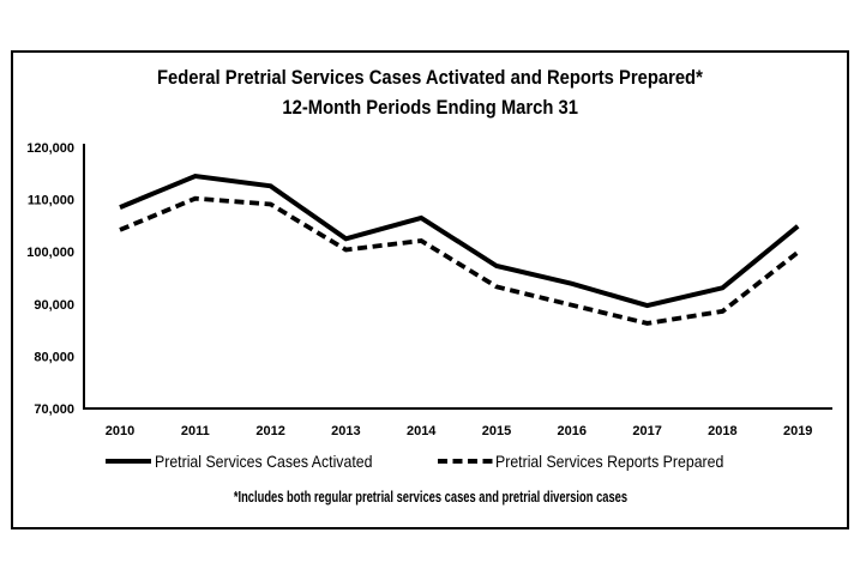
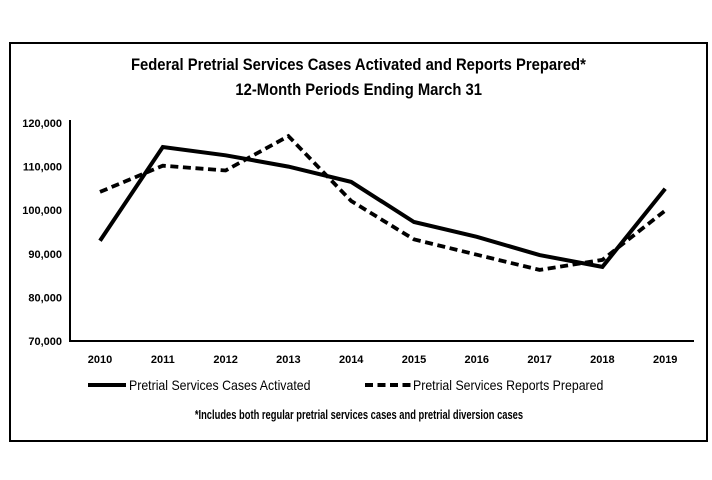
Pretrial Services Cases Activated/2010: 108000 -> 93000
Pretrial Services Cases Activated/2013: 102000 -> 110000
Pretrial Services Reports Prepared/2013: 100000 -> 117000
Pretrial Services Cases Activated/2018: 93000 -> 87000
